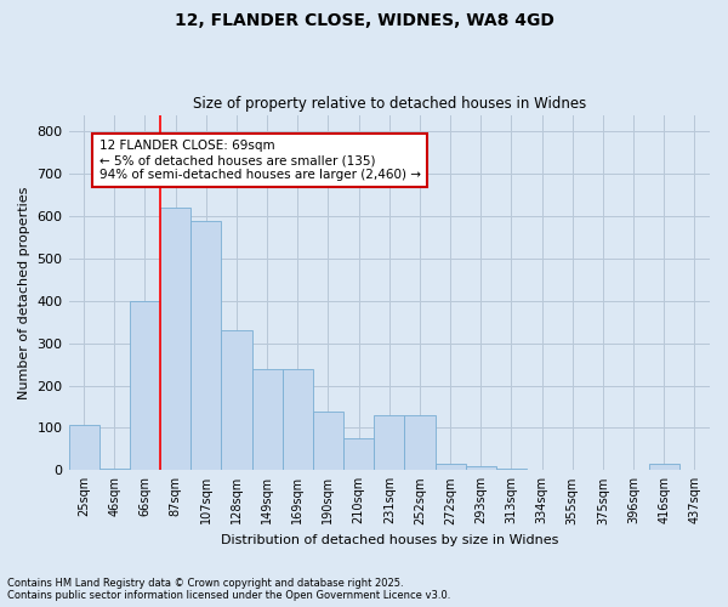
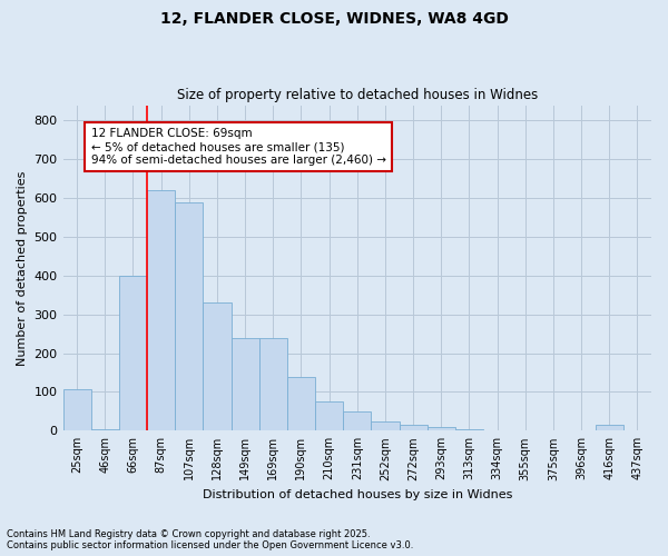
231sqm: 130 -> 50
252sqm: 130 -> 25
